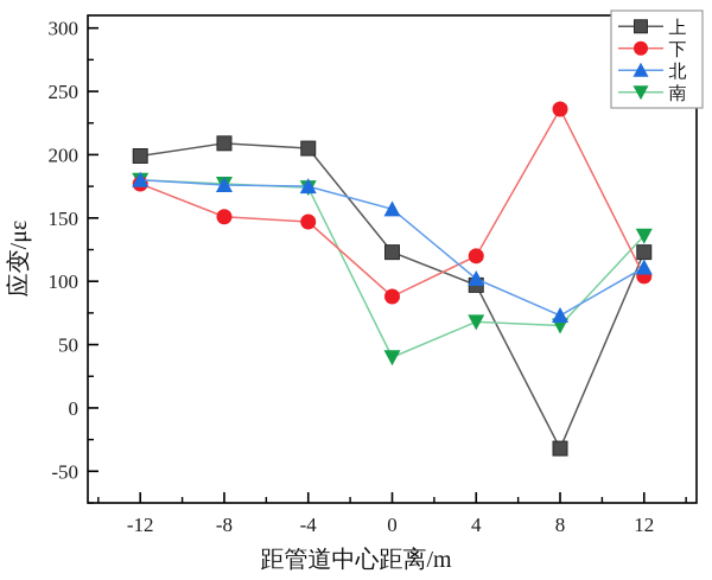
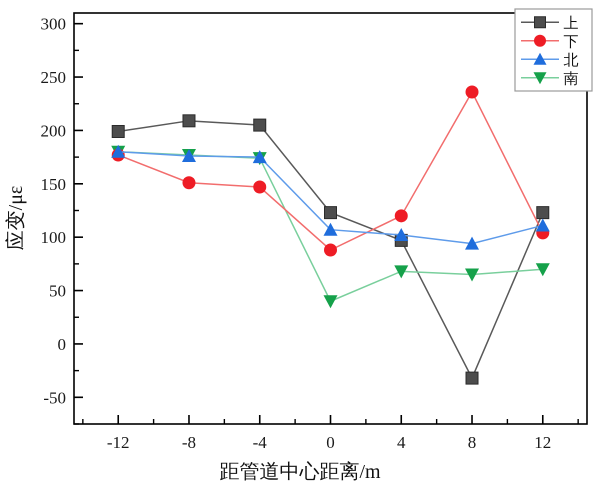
北/0: 157 -> 107
北/8: 73 -> 94
南/12: 136 -> 70
